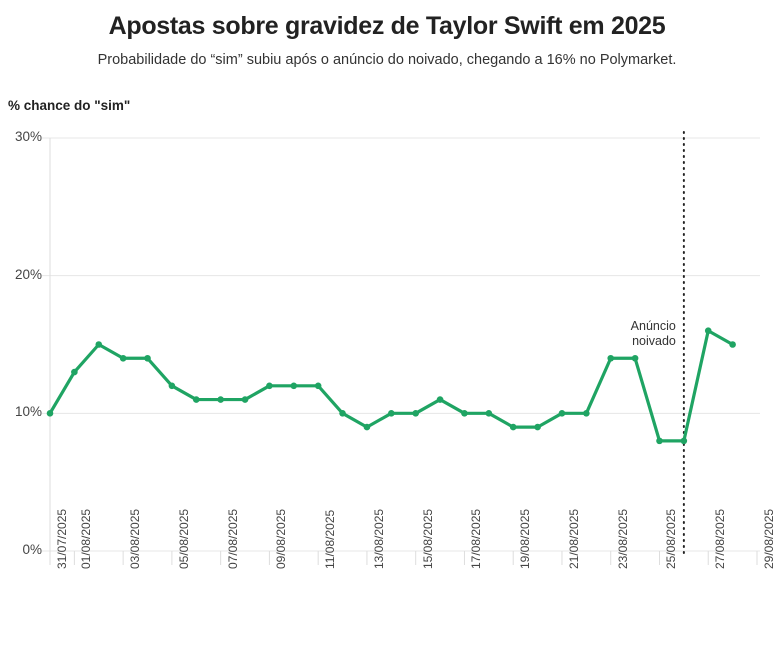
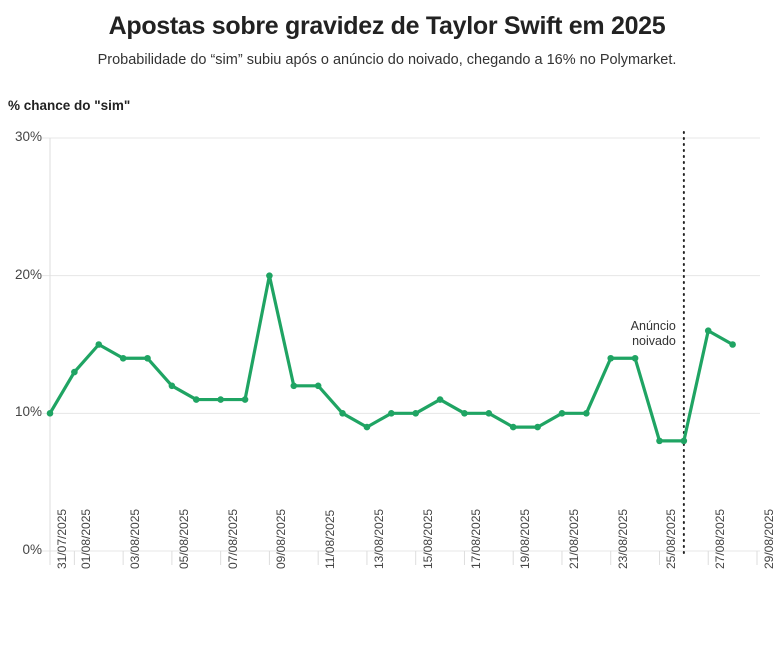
09/08/2025: 12% -> 20%
